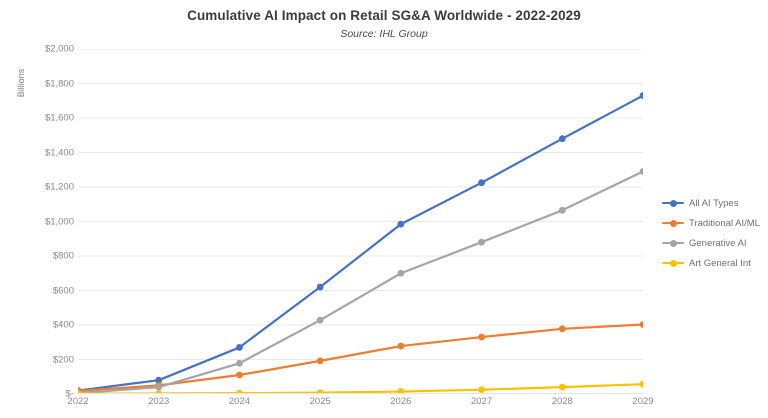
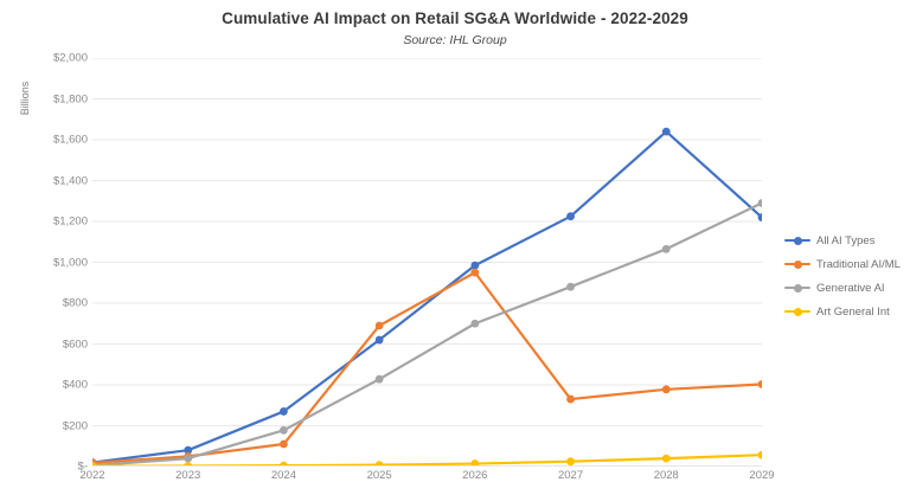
Traditional AI/ML/2025: $190 -> $690
Traditional AI/ML/2026: $280 -> $950
All AI Types/2028: $1480 -> $1640
All AI Types/2029: $1730 -> $1220
